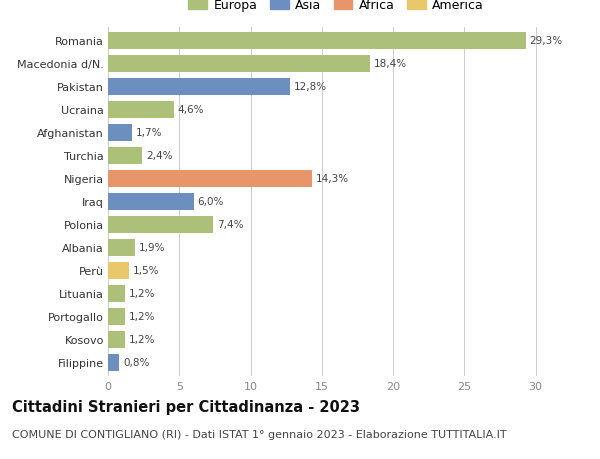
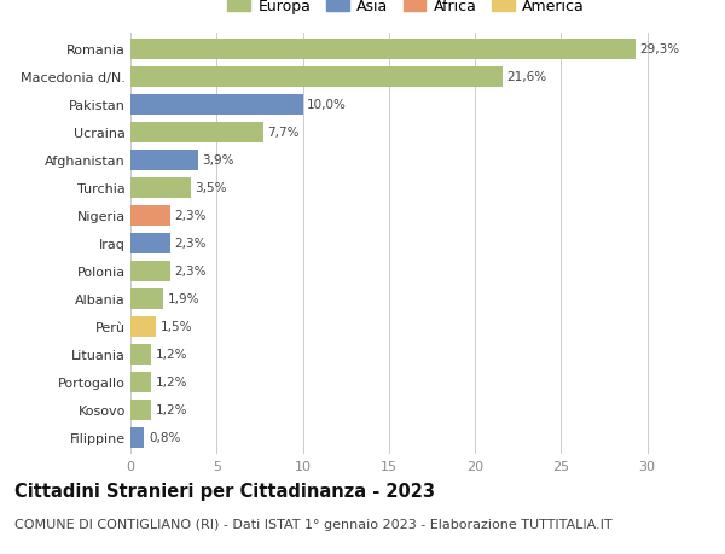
Macedonia d/N.: 18,4% -> 21,6%
Pakistan: 12,8% -> 10,0%
Ucraina: 4,6% -> 7,7%
Afghanistan: 1,7% -> 3,9%
Turchia: 2,4% -> 3,5%
Nigeria: 14,3% -> 2,3%
Iraq: 6,0% -> 2,3%
Polonia: 7,4% -> 2,3%
